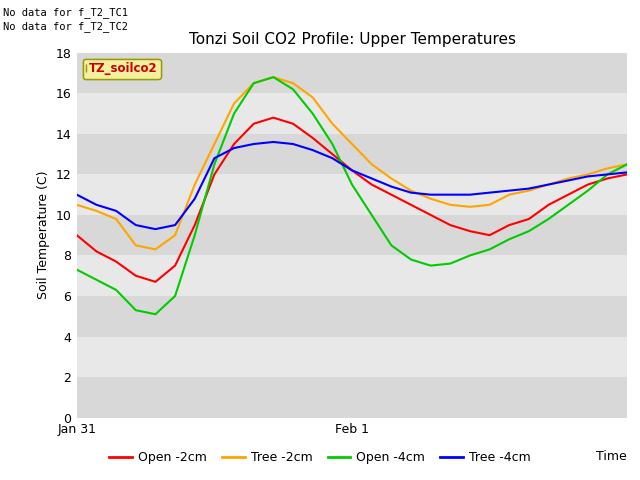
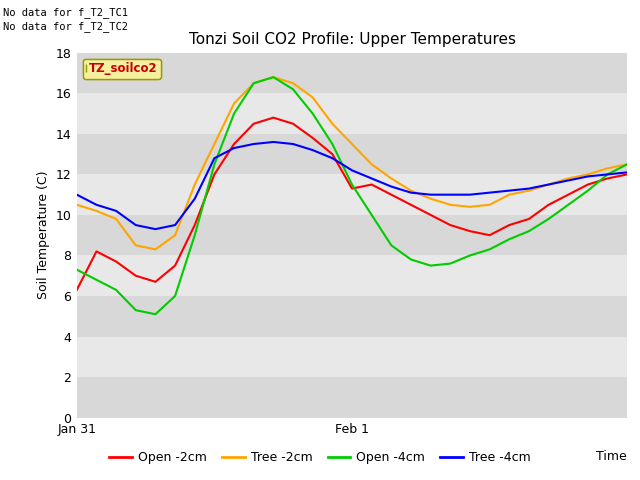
Open -2cm/Jan 31: 9.0 -> 6.3
Open -2cm/Feb 1: 12.2 -> 11.3
